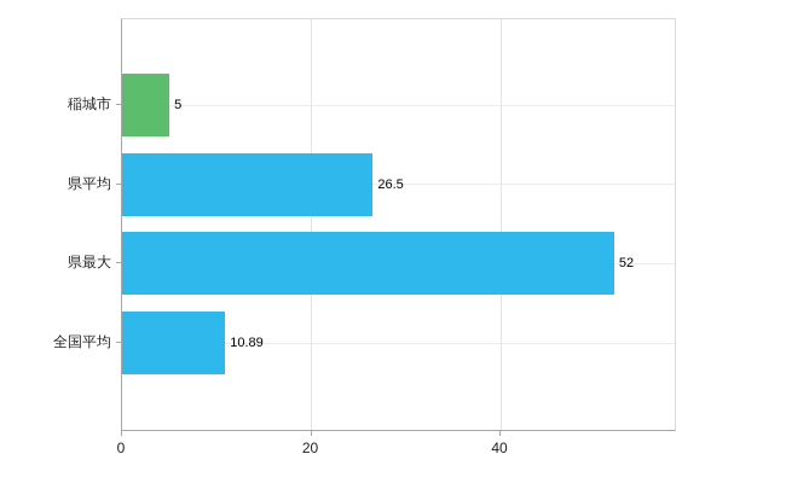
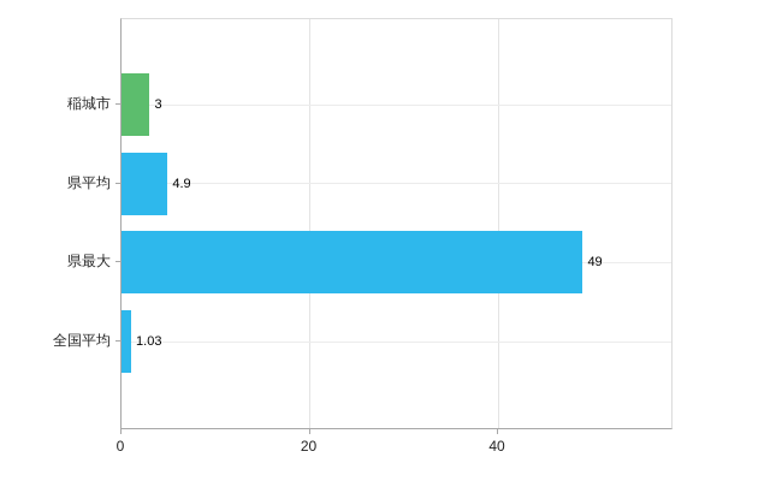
稲城市: 5 -> 3
県平均: 26.5 -> 4.9
県最大: 52 -> 49
全国平均: 10.89 -> 1.03
